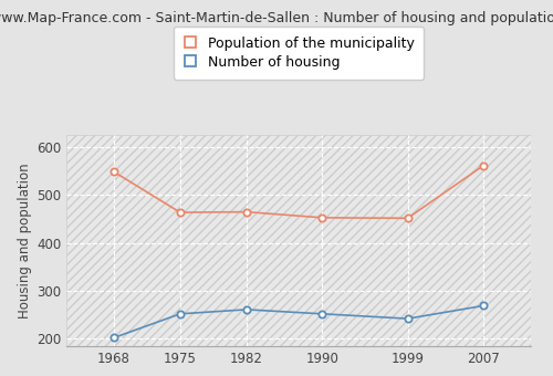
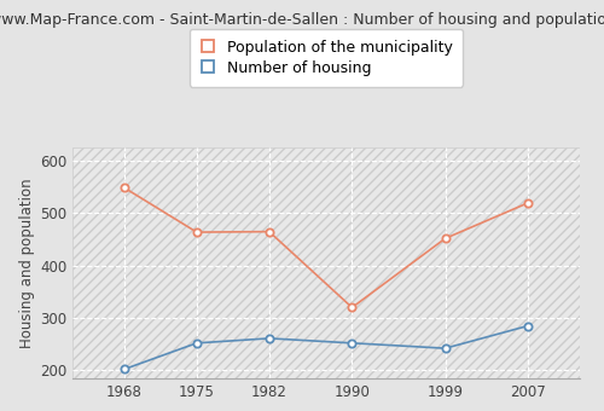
Population of the municipality/1990: 453 -> 320
Number of housing/2007: 269 -> 285
Population of the municipality/2007: 562 -> 520
